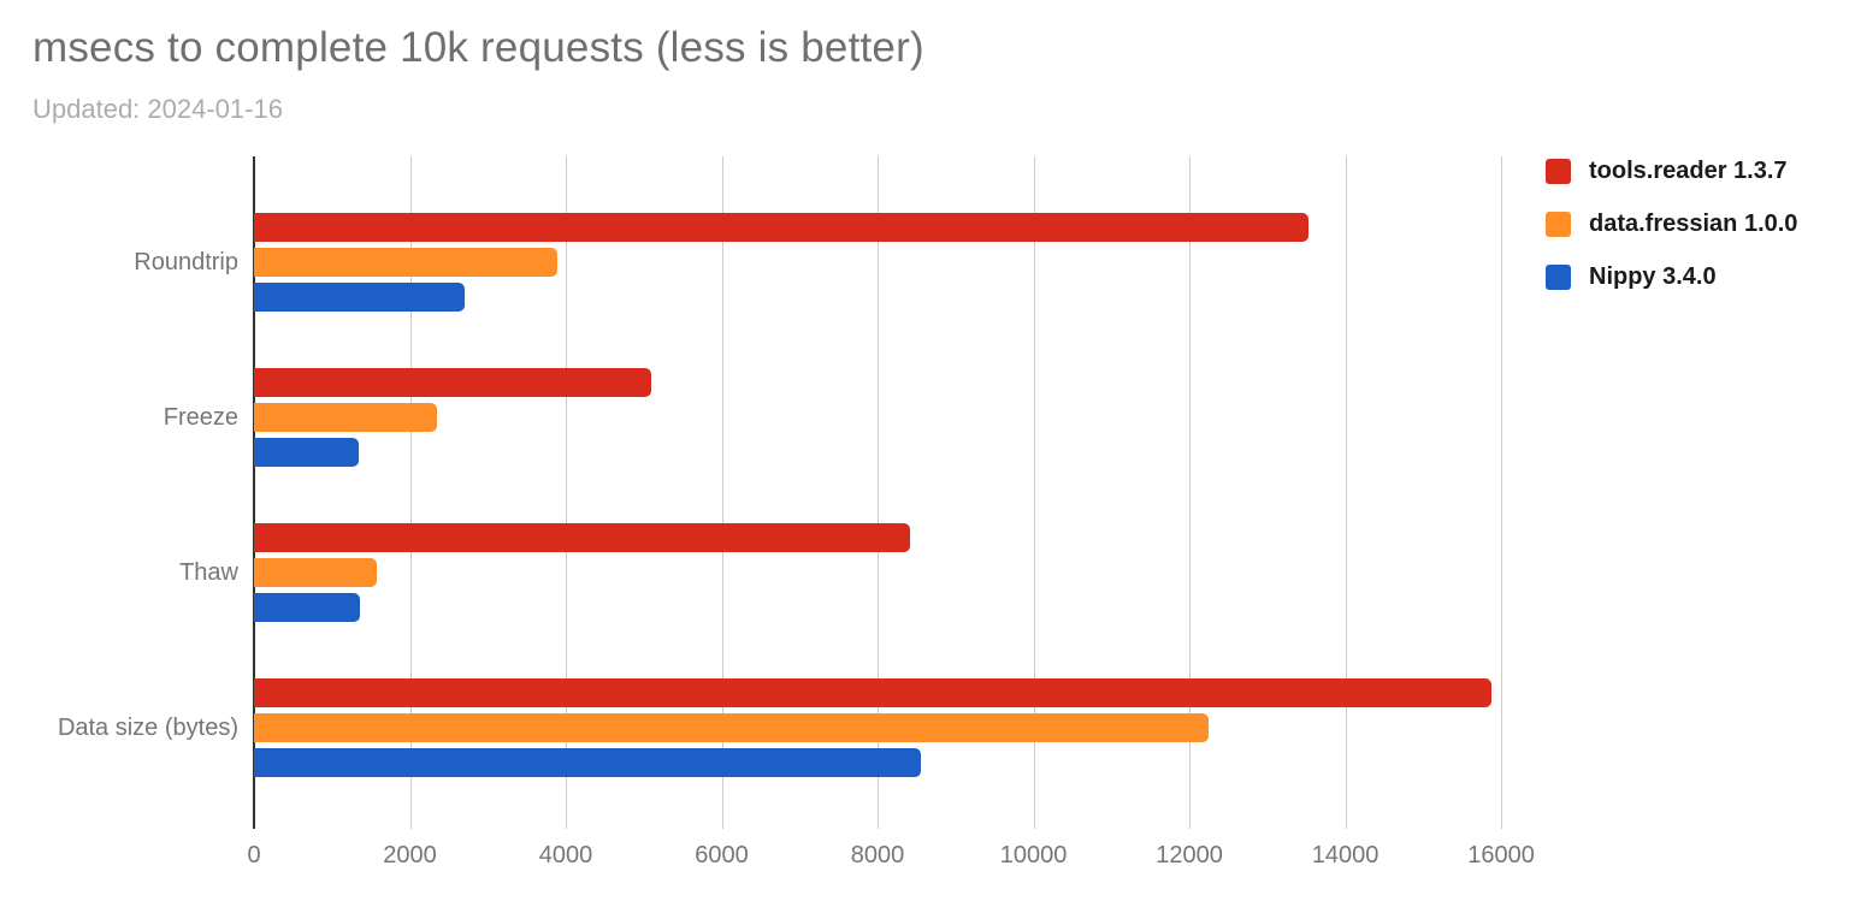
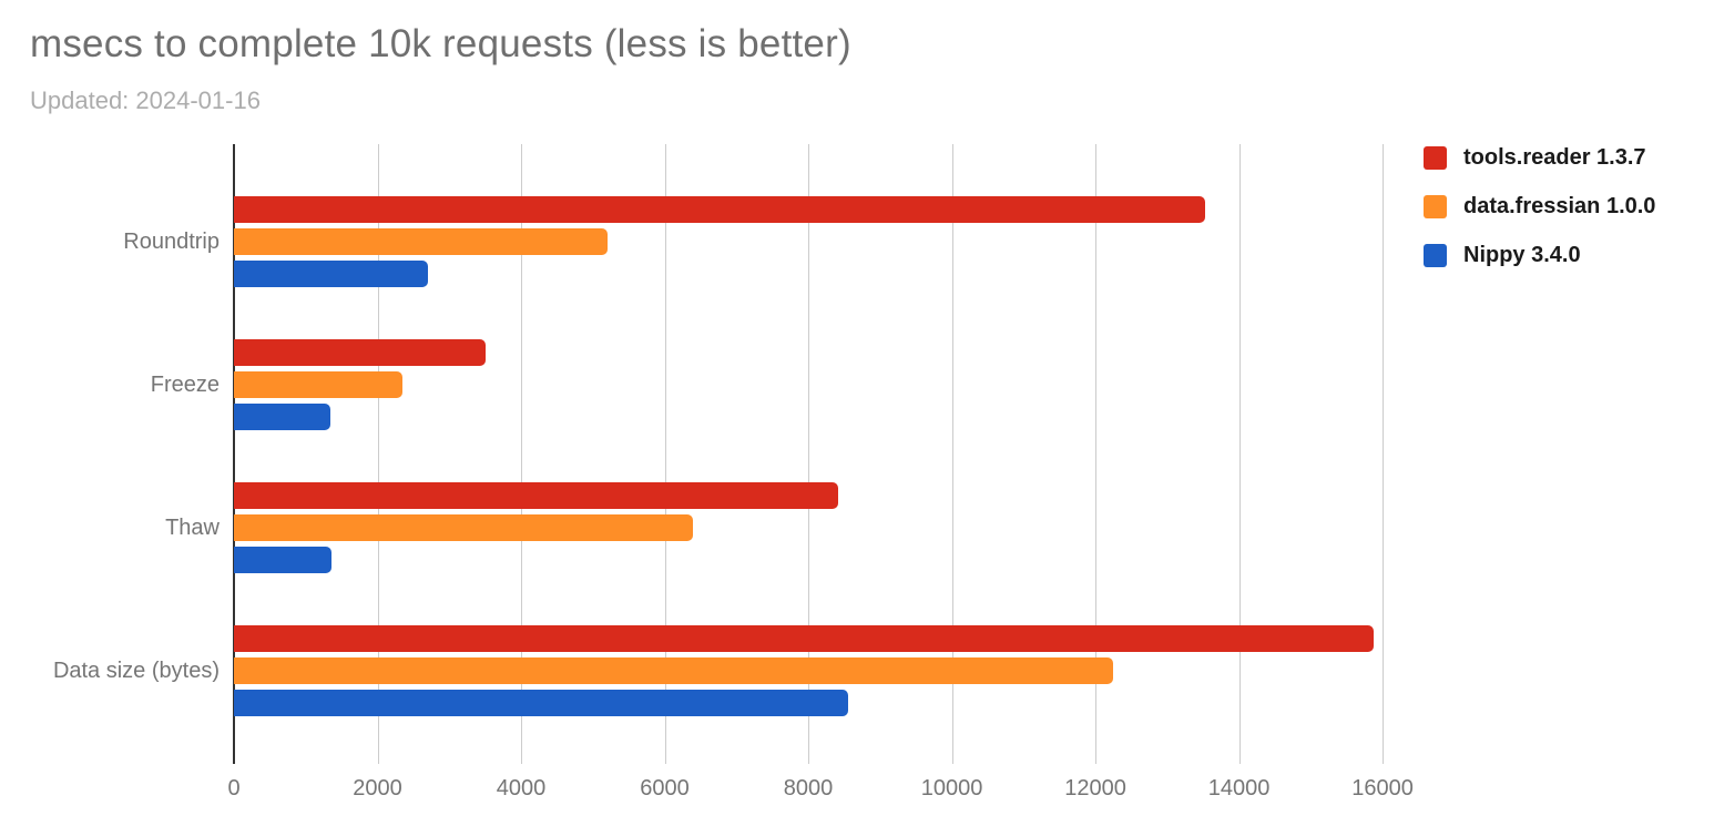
data.fressian 1.0.0/Roundtrip: 3900 -> 5200
tools.reader 1.3.7/Freeze: 5100 -> 3500
data.fressian 1.0.0/Thaw: 1600 -> 6400
